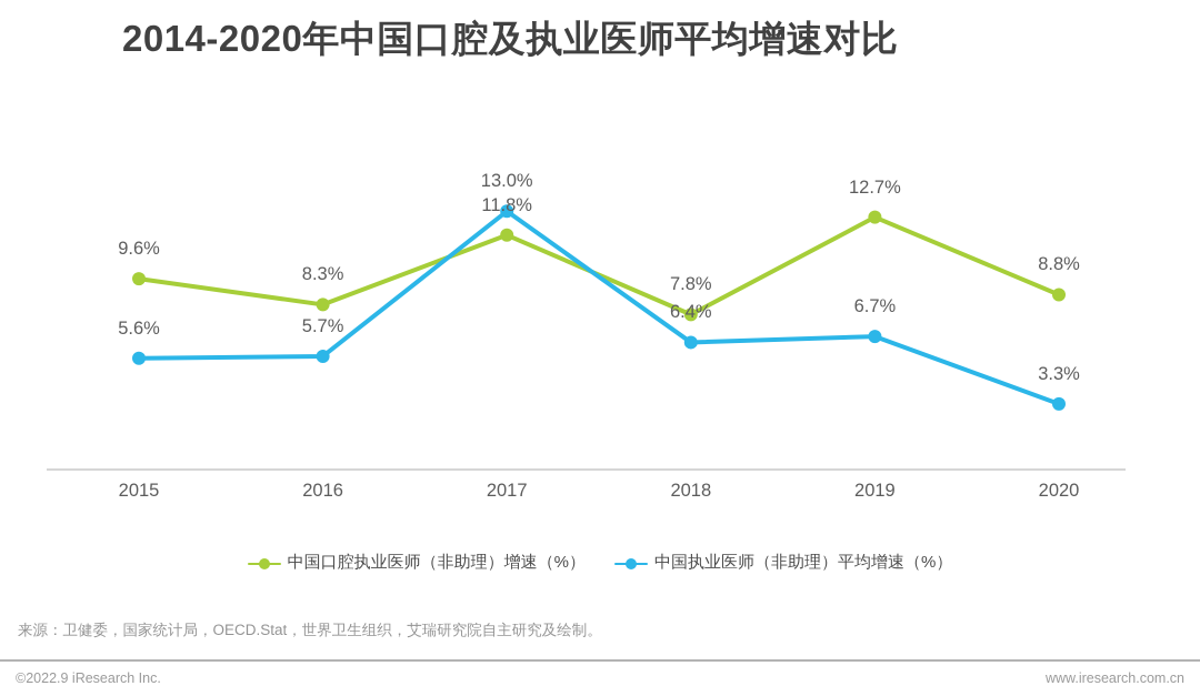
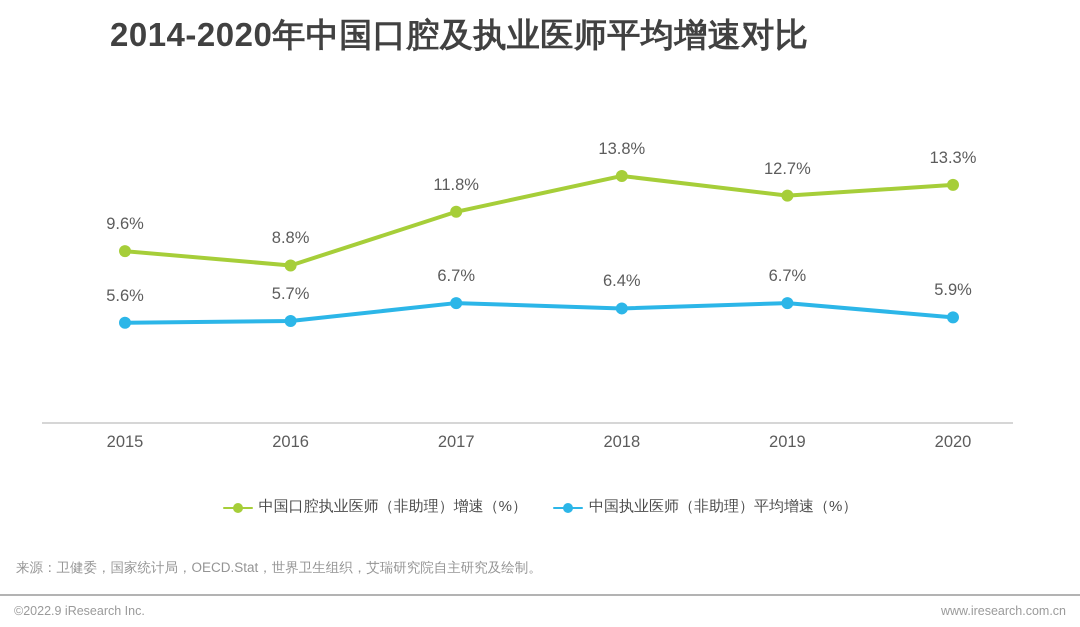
中国口腔执业医师（非助理）增速（%）/2016: 8.3% -> 8.8%
中国执业医师（非助理）平均增速（%）/2017: 13.0% -> 6.7%
中国口腔执业医师（非助理）增速（%）/2018: 7.8% -> 13.8%
中国口腔执业医师（非助理）增速（%）/2020: 8.8% -> 13.3%
中国执业医师（非助理）平均增速（%）/2020: 3.3% -> 5.9%
